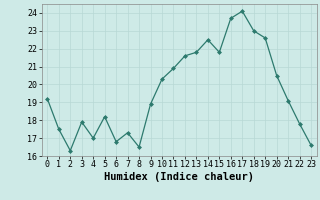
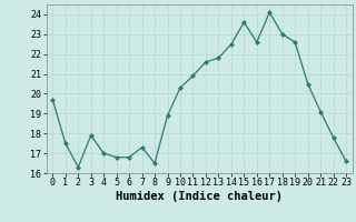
0: 19.2 -> 19.7
5: 18.2 -> 16.8
15: 21.8 -> 23.6
16: 23.7 -> 22.6
